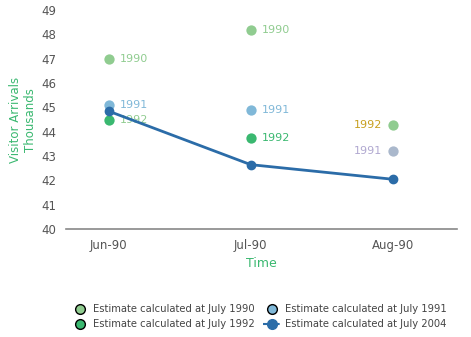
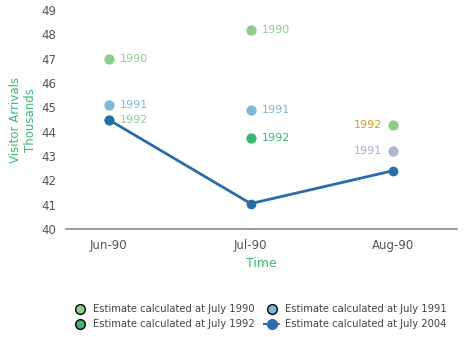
Estimate calculated at July 2004/Jun-90: 44.85 -> 44.50
Estimate calculated at July 2004/Jul-90: 42.65 -> 41.05
Estimate calculated at July 2004/Aug-90: 42.05 -> 42.40
